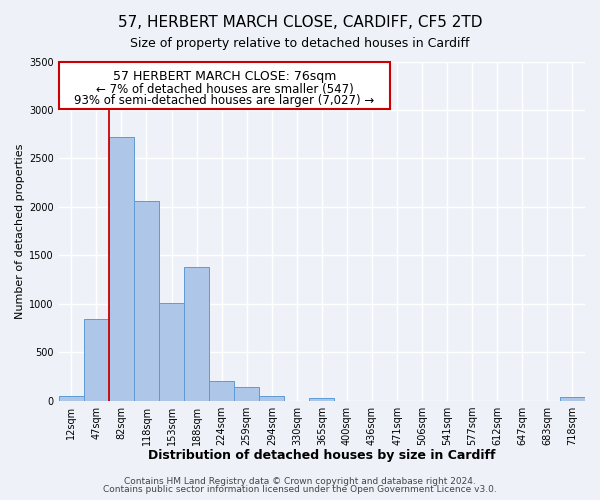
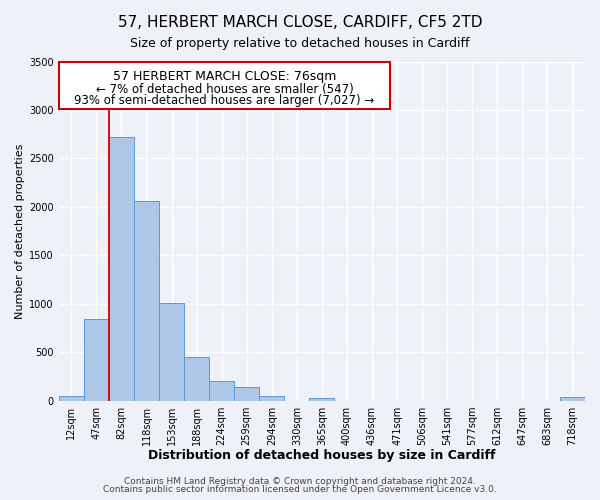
188sqm: 1380 -> 460
